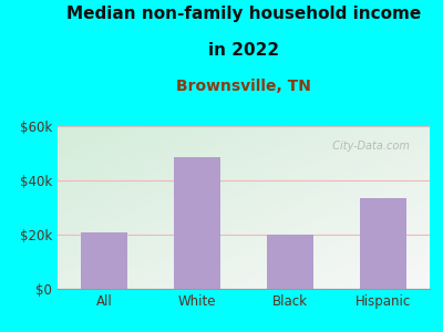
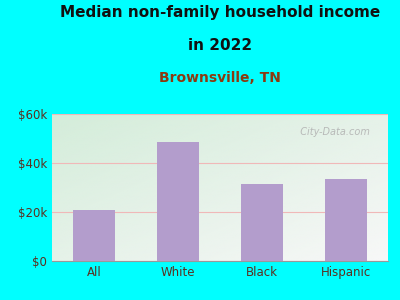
Black: $20.0k -> $31.5k
